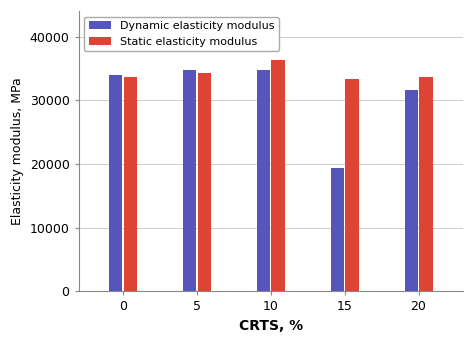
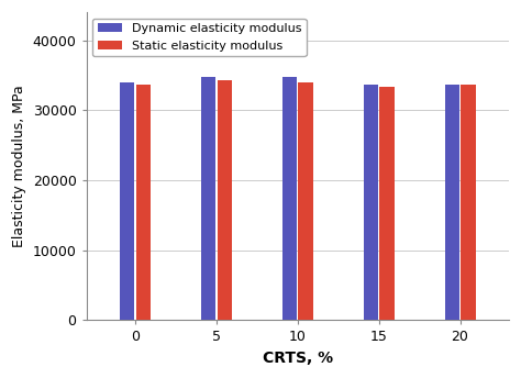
Static elasticity modulus/10: 36400 -> 33900
Dynamic elasticity modulus/15: 19400 -> 33600
Dynamic elasticity modulus/20: 31600 -> 33600
